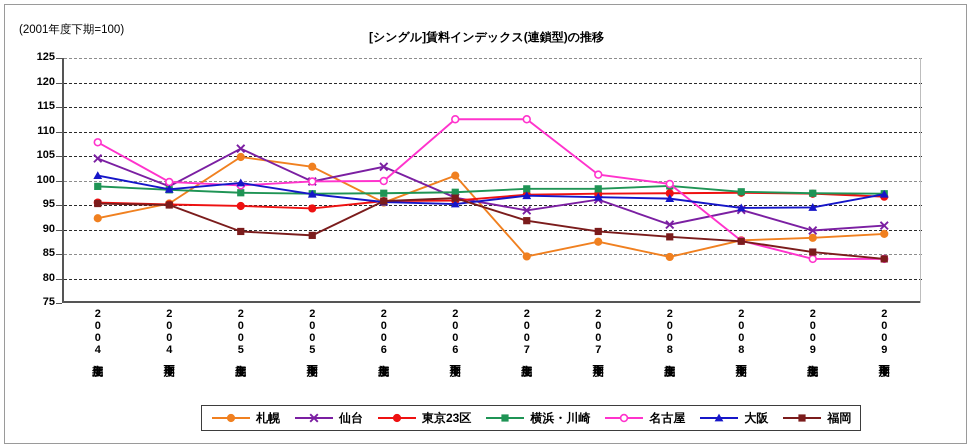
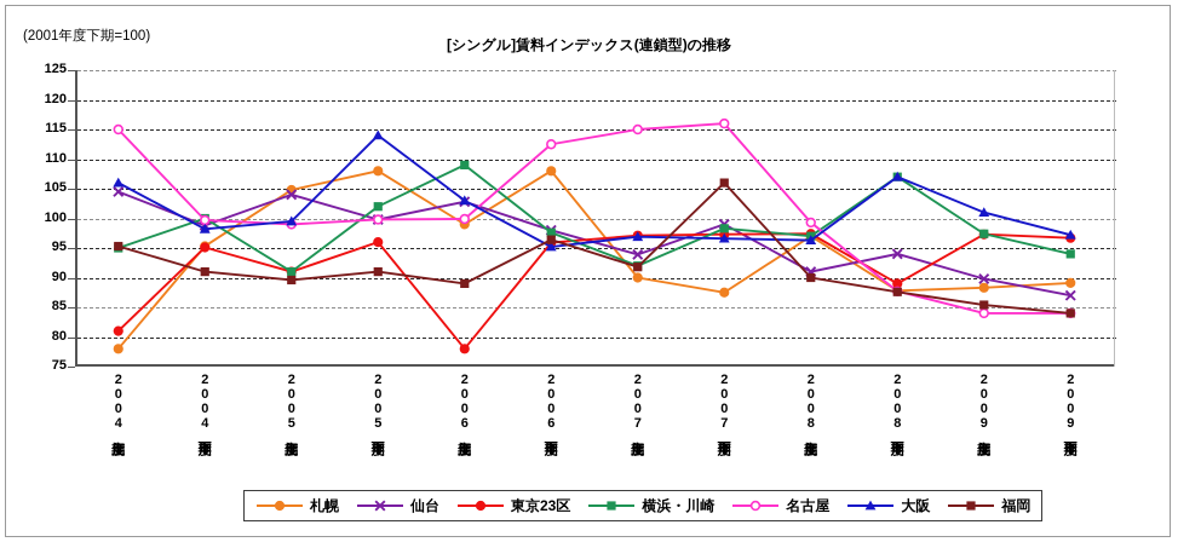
札幌/2004年度上期: 92 -> 78
東京23区/2004年度上期: 96 -> 81
横浜・川崎/2004年度上期: 99 -> 95
名古屋/2004年度上期: 108 -> 115
大阪/2004年度上期: 101 -> 106
横浜・川崎/2004年度下期: 98 -> 100
福岡/2004年度下期: 95 -> 91
仙台/2005年度上期: 106 -> 104
東京23区/2005年度上期: 95 -> 91
横浜・川崎/2005年度上期: 98 -> 91
札幌/2005年度下期: 103 -> 108
東京23区/2005年度下期: 94 -> 96
横浜・川崎/2005年度下期: 97 -> 102
大阪/2005年度下期: 97 -> 114
福岡/2005年度下期: 89 -> 91
札幌/2006年度上期: 96 -> 99
東京23区/2006年度上期: 96 -> 78
横浜・川崎/2006年度上期: 97 -> 109
大阪/2006年度上期: 96 -> 103
福岡/2006年度上期: 96 -> 89
札幌/2006年度下期: 101 -> 108
仙台/2006年度下期: 96 -> 98
札幌/2007年度上期: 84 -> 90
横浜・川崎/2007年度上期: 98 -> 92
名古屋/2007年度上期: 112 -> 115
仙台/2007年度下期: 96 -> 99
名古屋/2007年度下期: 101 -> 116
福岡/2007年度下期: 90 -> 106
札幌/2008年度上期: 84 -> 97
横浜・川崎/2008年度上期: 99 -> 97
福岡/2008年度上期: 88 -> 90
東京23区/2008年度下期: 98 -> 89
横浜・川崎/2008年度下期: 98 -> 107
大阪/2008年度下期: 94 -> 107
大阪/2009年度上期: 94 -> 101
仙台/2009年度下期: 91 -> 87
横浜・川崎/2009年度下期: 97 -> 94
